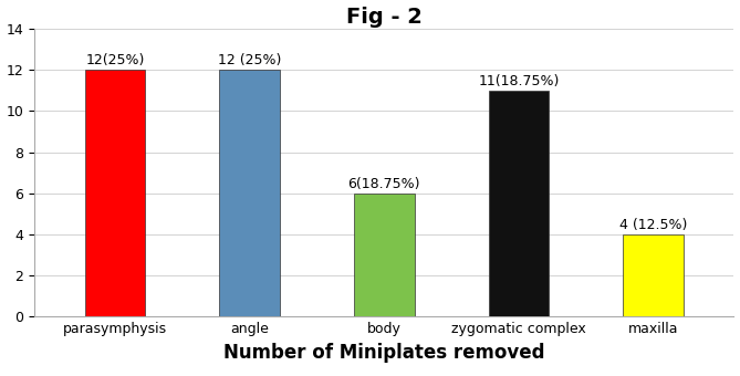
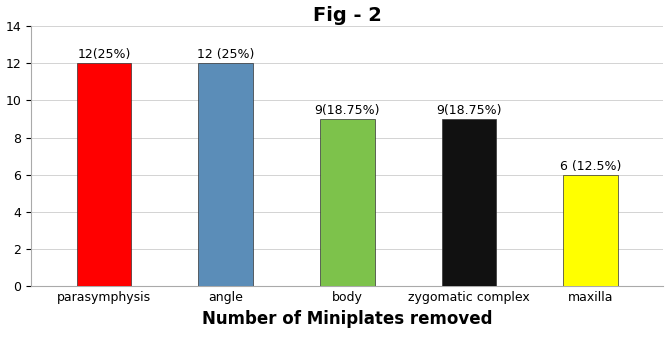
body: 6 -> 9
zygomatic complex: 11 -> 9
maxilla: 4 -> 6
